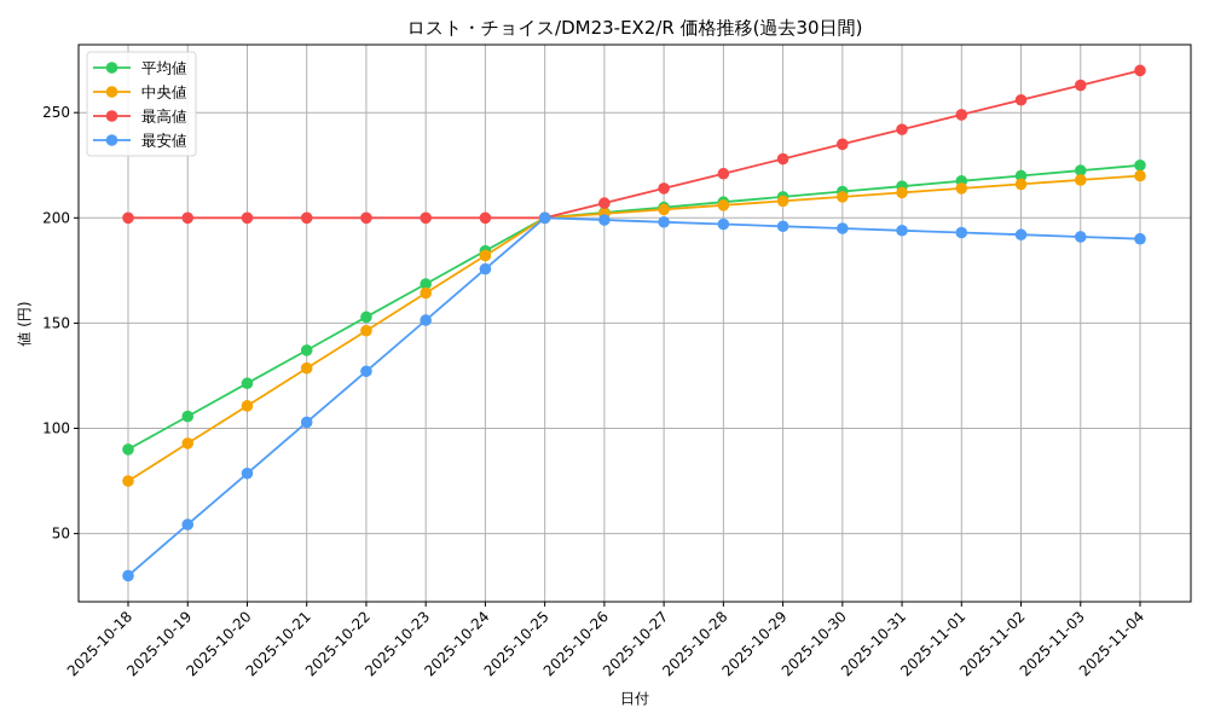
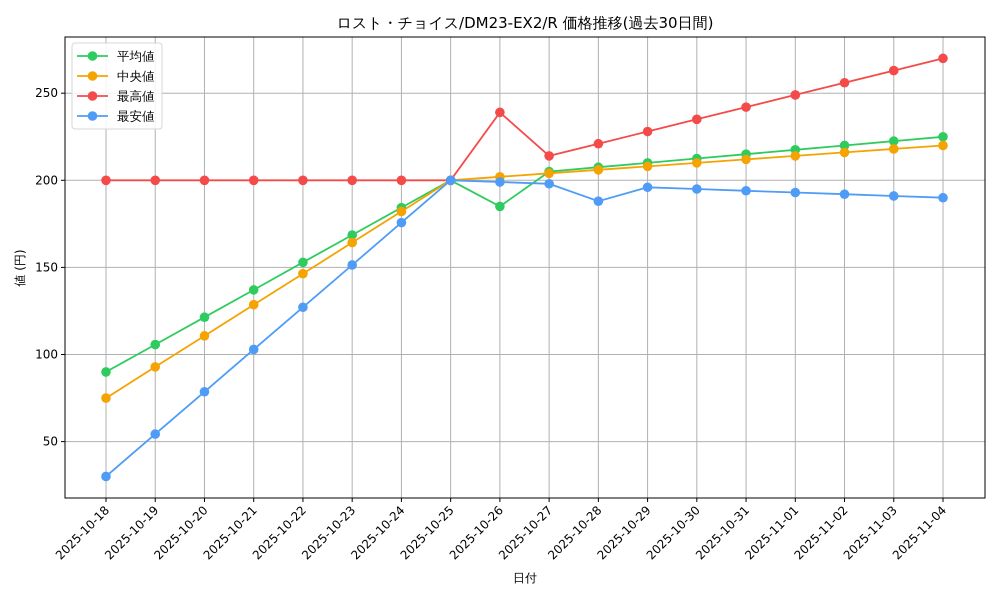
平均値/2025-10-26: 202 -> 185
最高値/2025-10-26: 207 -> 239
最安値/2025-10-28: 197 -> 188
